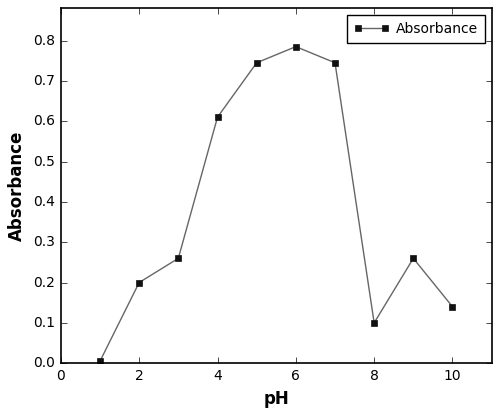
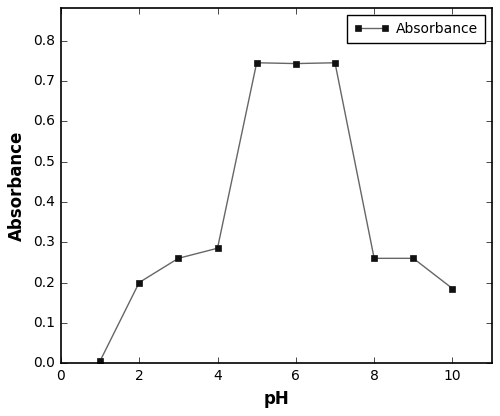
4: 0.610 -> 0.285
6: 0.785 -> 0.743
8: 0.100 -> 0.260
10: 0.140 -> 0.185
